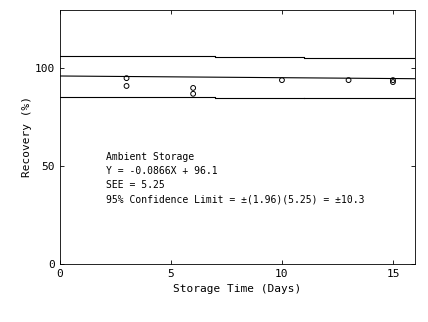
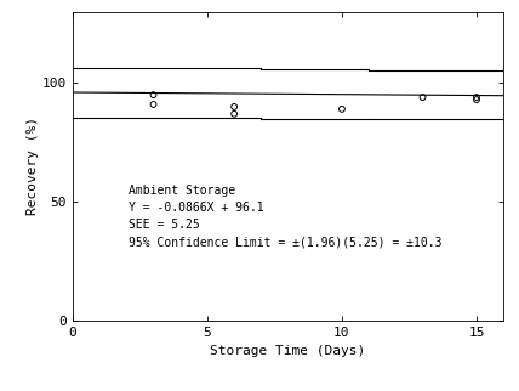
10: 94 -> 89
